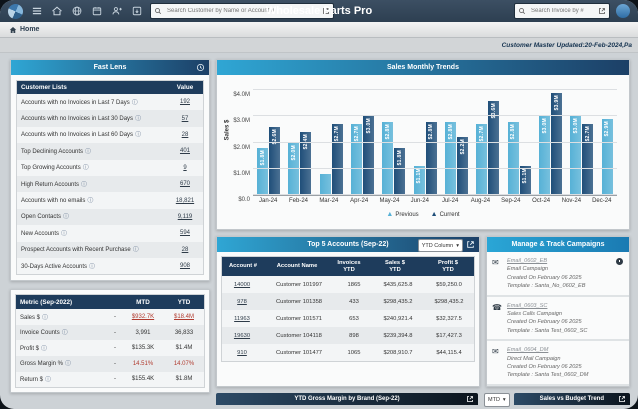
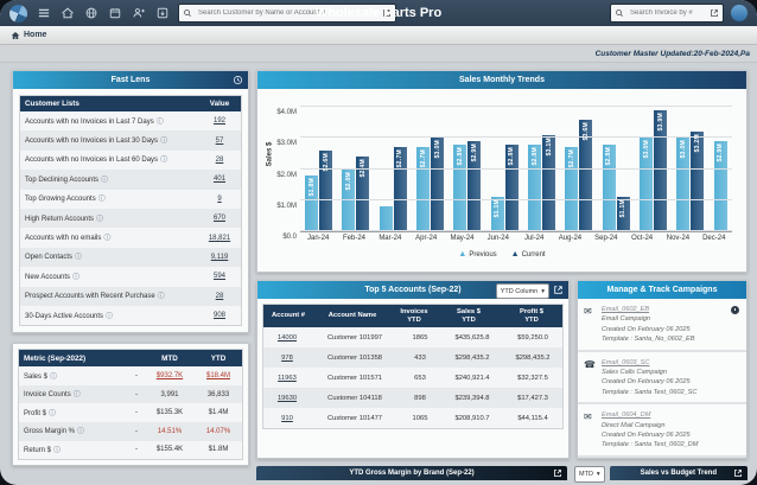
Current/May-24: $1.8M -> $2.9M
Current/Jul-24: $2.2M -> $3.1M
Current/Nov-24: $2.7M -> $3.2M
